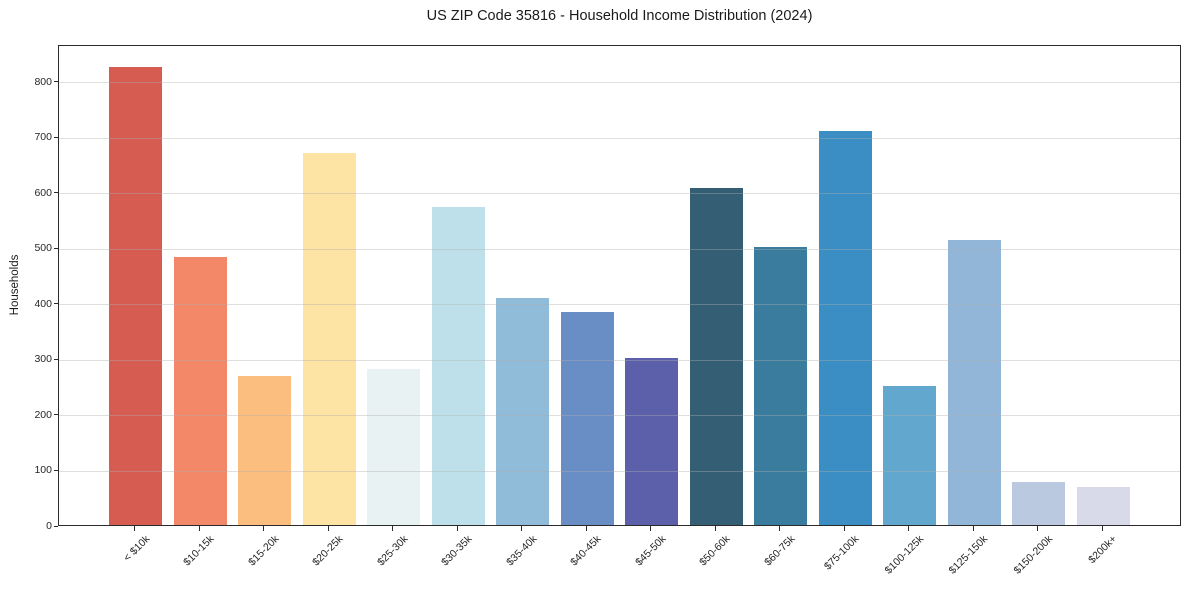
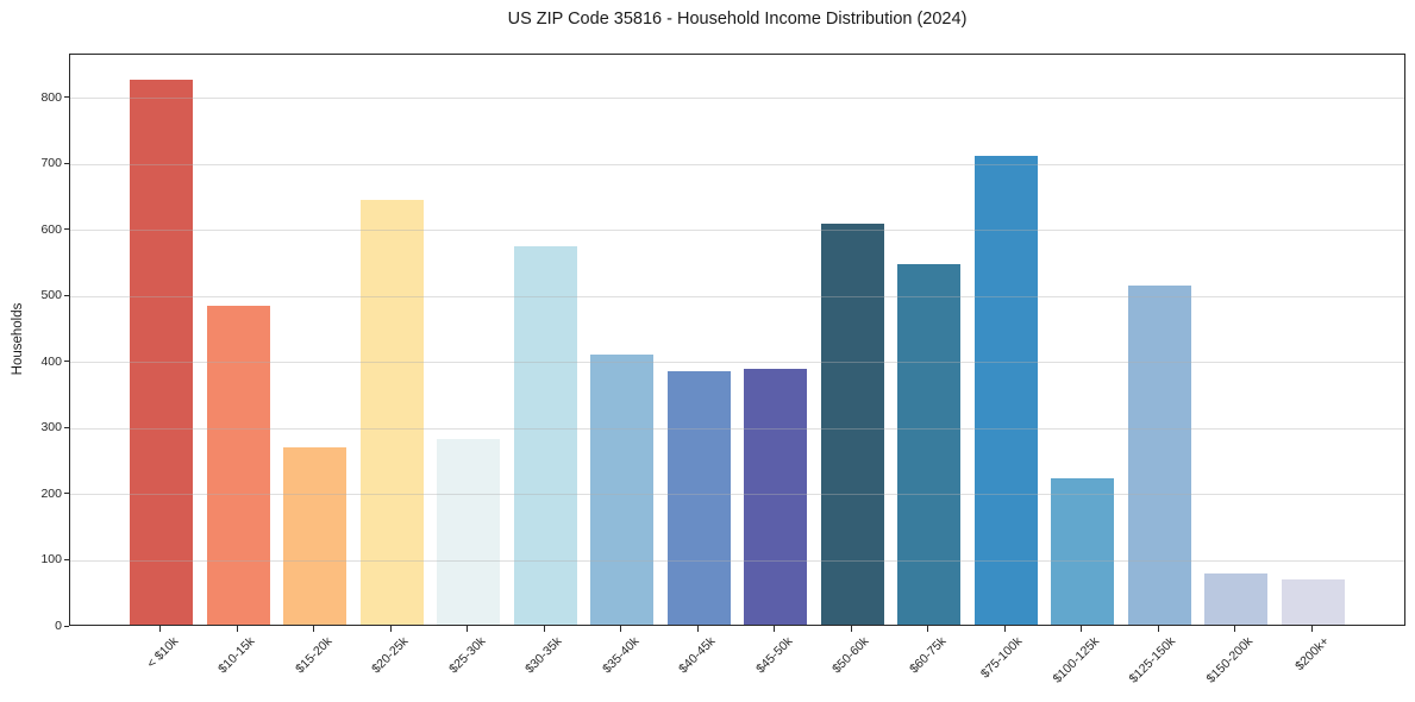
$20-25k: 670 -> 640
$45-50k: 300 -> 390
$60-75k: 500 -> 540
$100-125k: 250 -> 220
